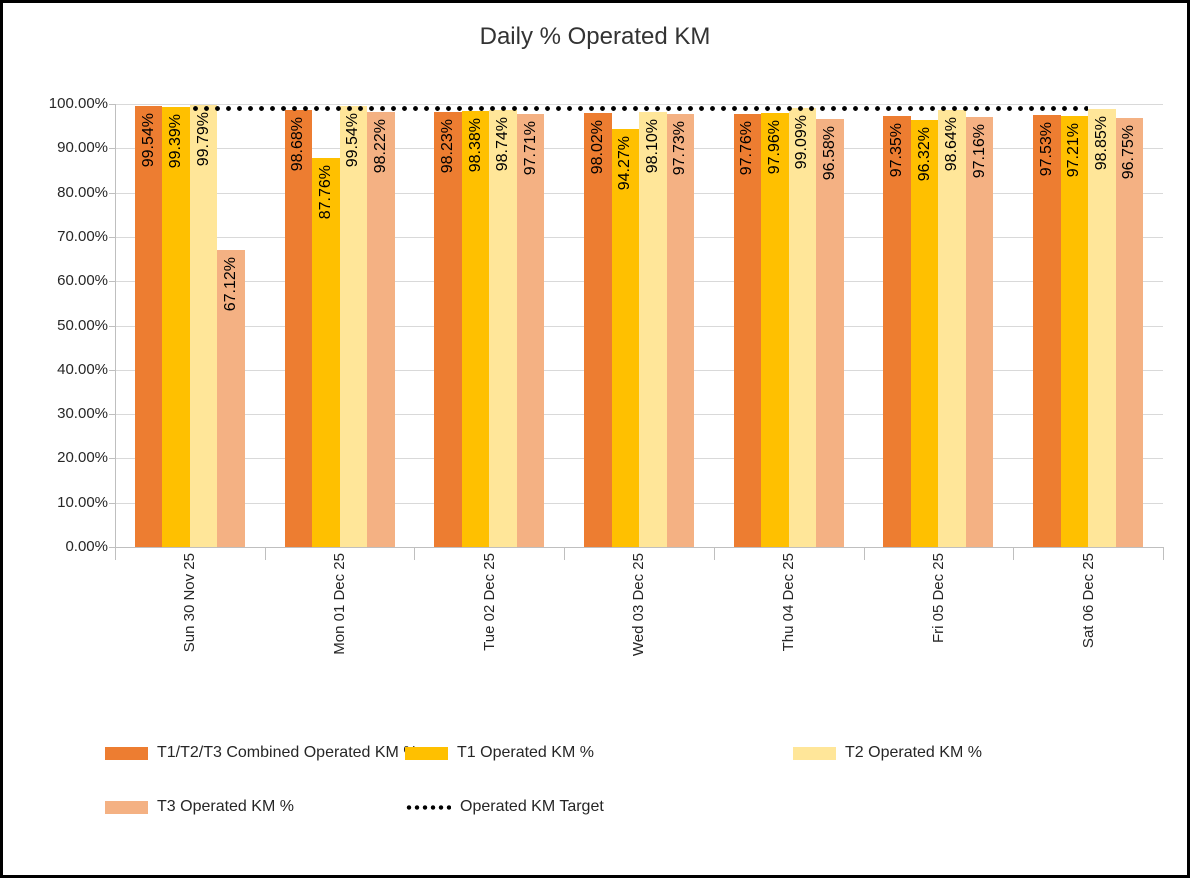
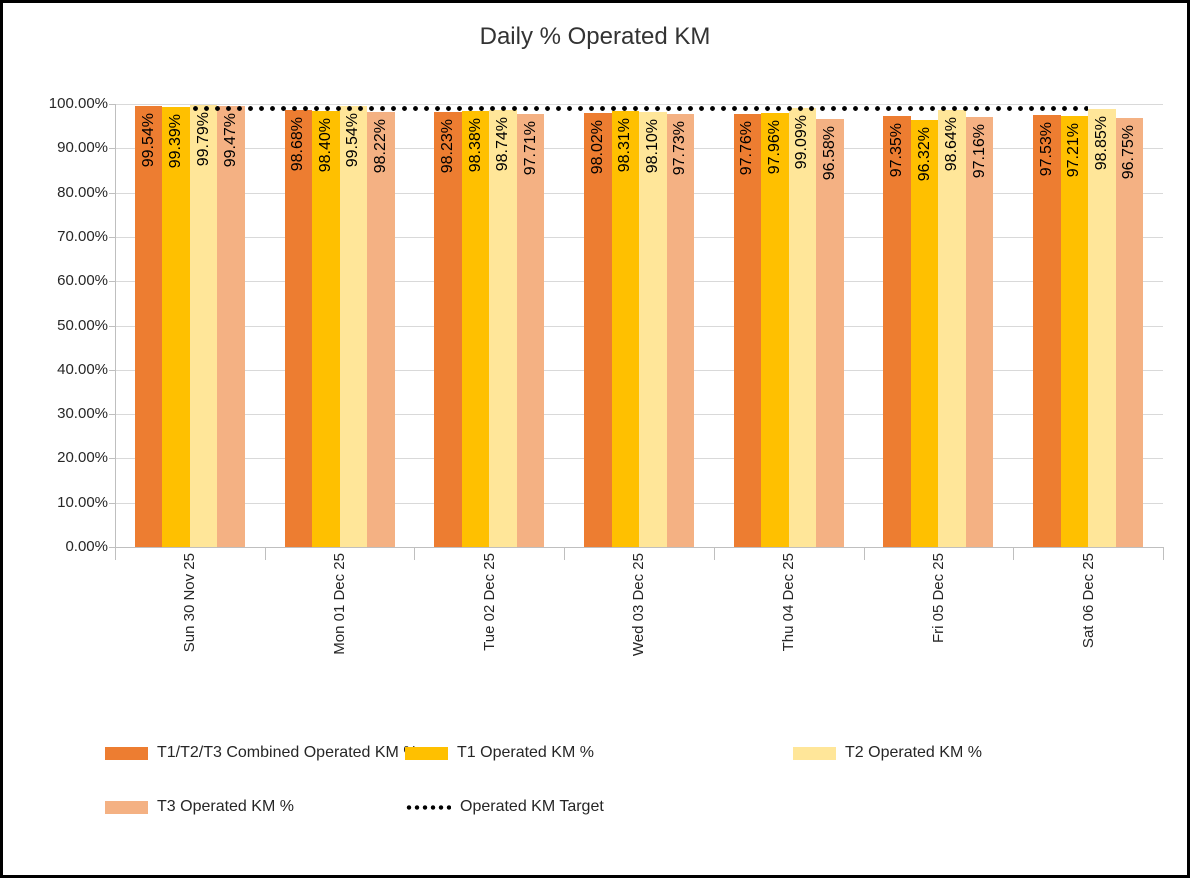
T3 Operated KM %/Sun 30 Nov 25: 67.12% -> 99.47%
T1 Operated KM %/Mon 01 Dec 25: 87.76% -> 98.40%
T1 Operated KM %/Wed 03 Dec 25: 94.27% -> 98.31%
